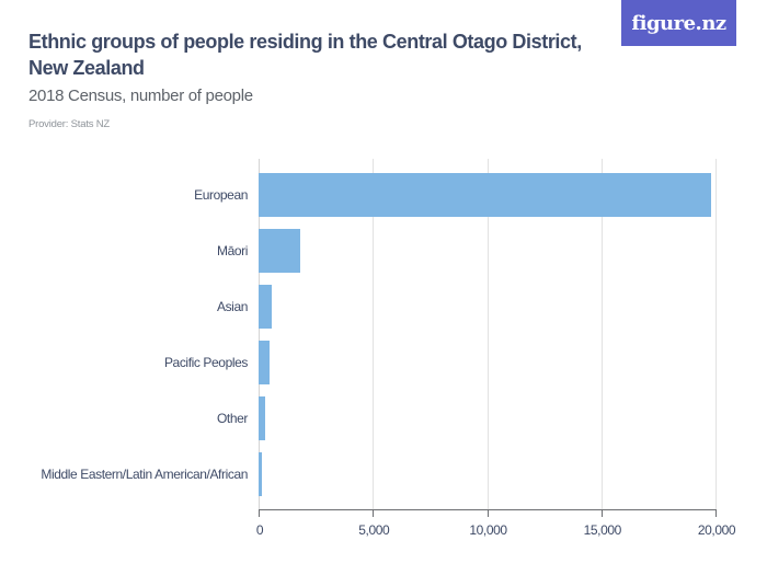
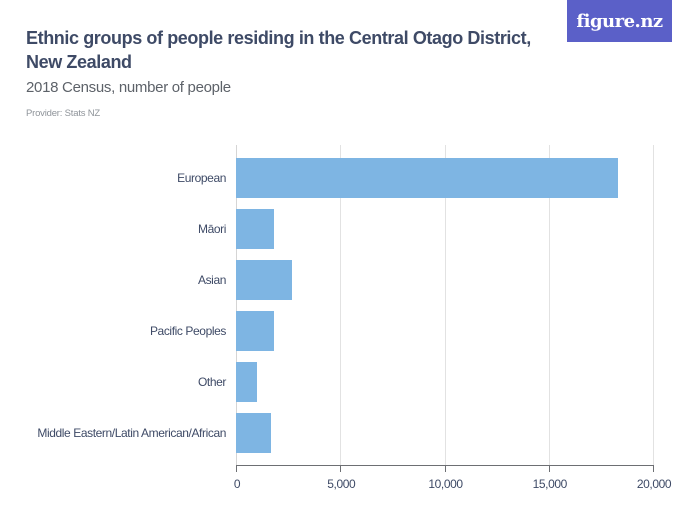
European: 19800 -> 18300
Asian: 600 -> 2700
Pacific Peoples: 500 -> 1800
Other: 300 -> 1000
Middle Eastern/Latin American/African: 100 -> 1700
